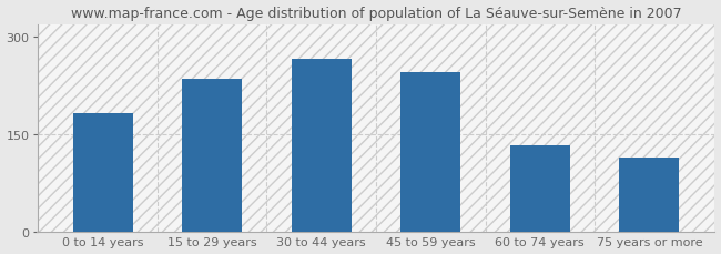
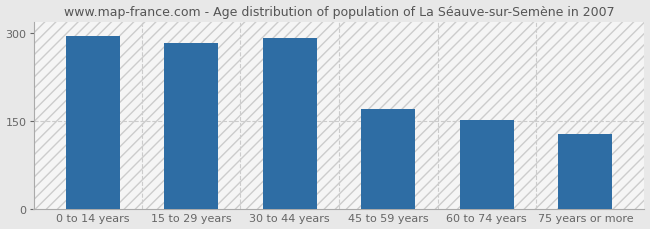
0 to 14 years: 182 -> 295
15 to 29 years: 236 -> 283
30 to 44 years: 266 -> 291
45 to 59 years: 246 -> 170
60 to 74 years: 132 -> 152
75 years or more: 114 -> 128
